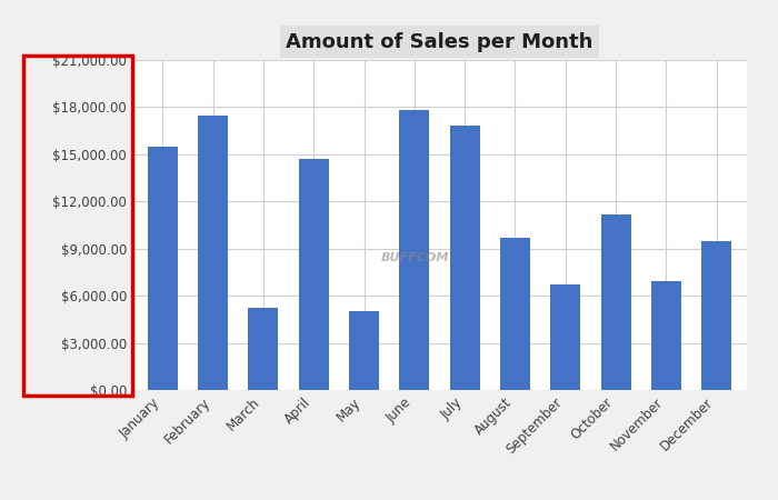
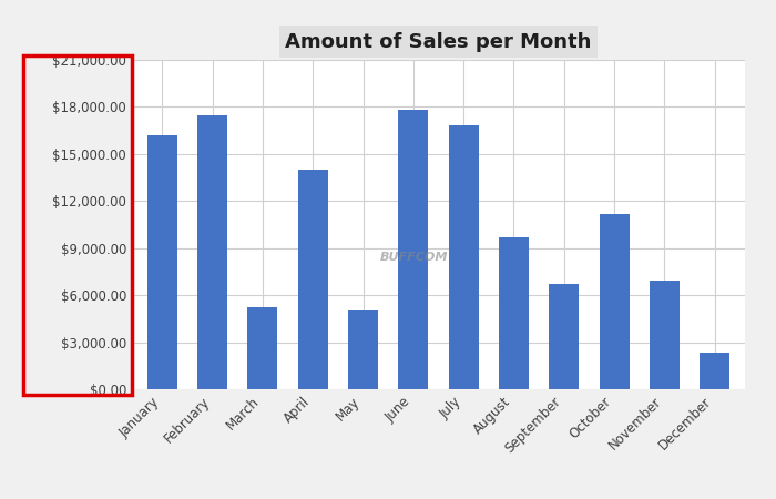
January: $15,500 -> $16,200
April: $14,700 -> $14,000
December: $9,500 -> $2,300
